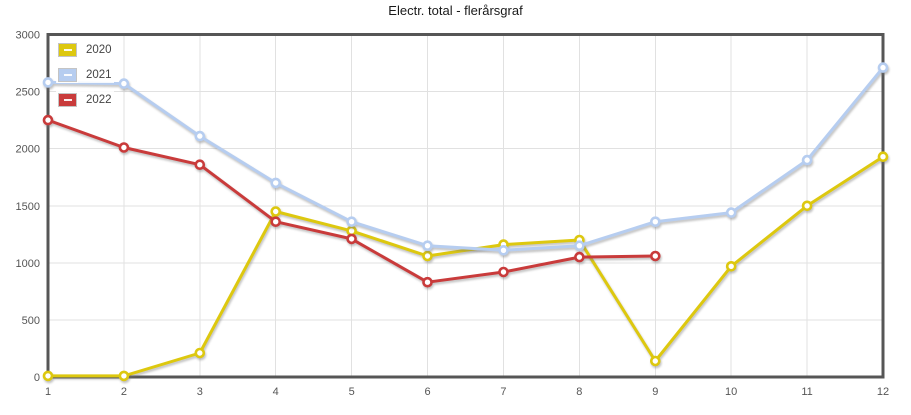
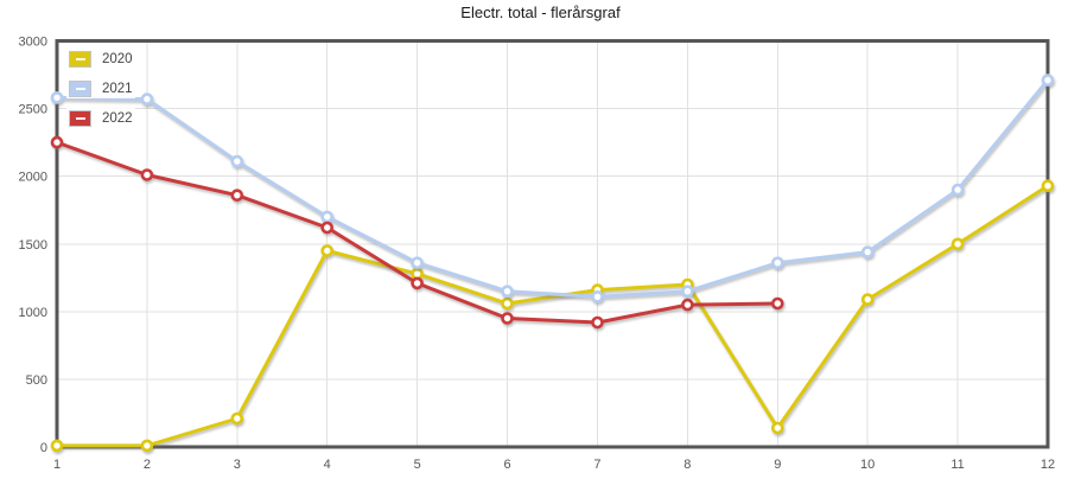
2022/4: 1360 -> 1620
2022/6: 830 -> 950
2020/10: 970 -> 1090
